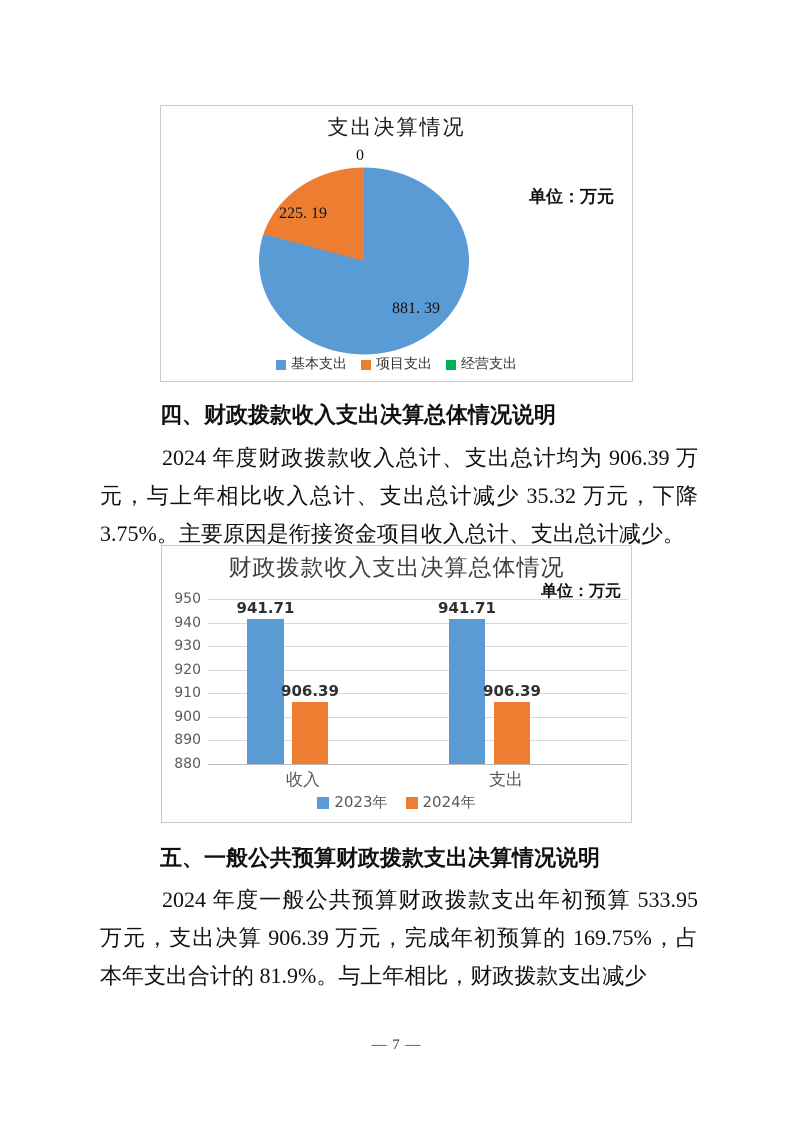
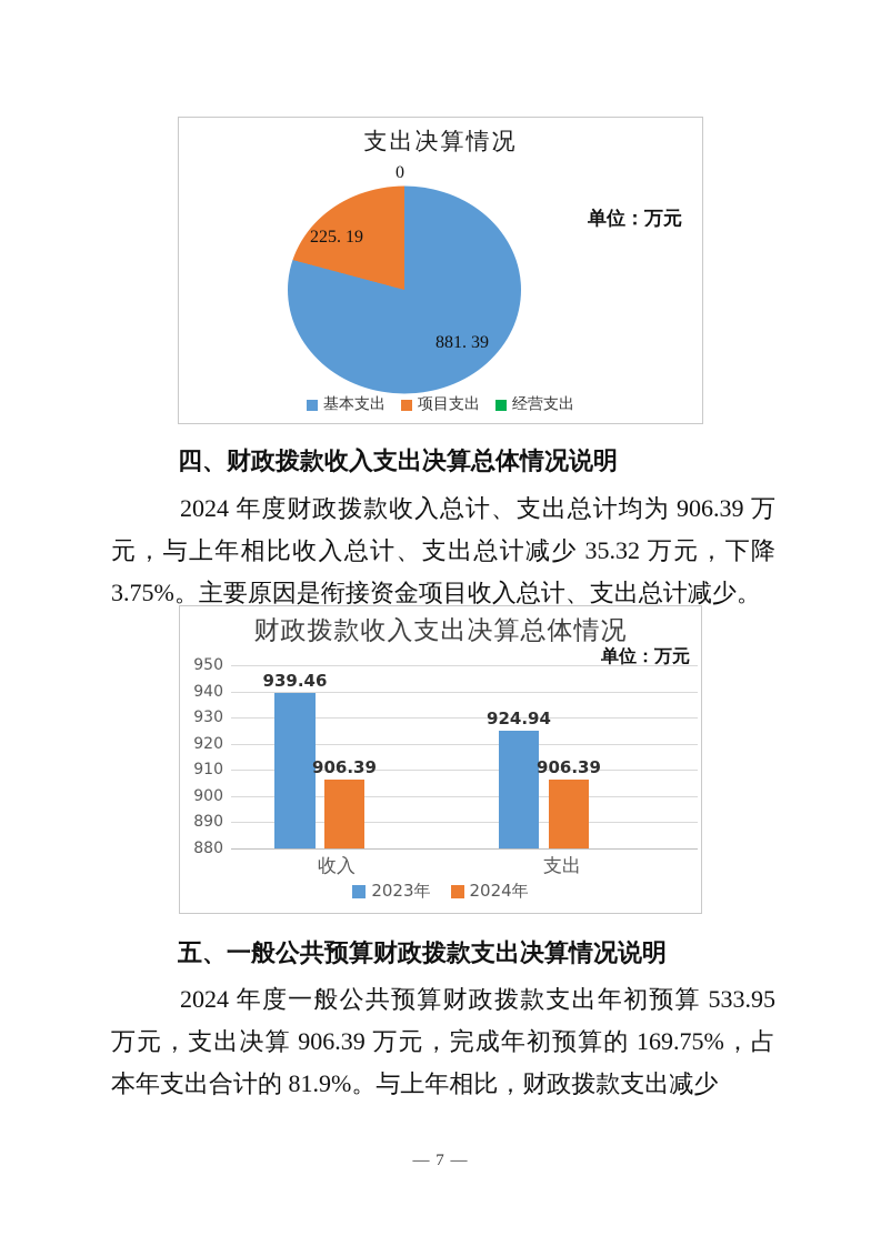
财政拨款收入支出决算总体情况/2023年/收入: 941.71 -> 939.46
财政拨款收入支出决算总体情况/2023年/支出: 941.71 -> 924.94
